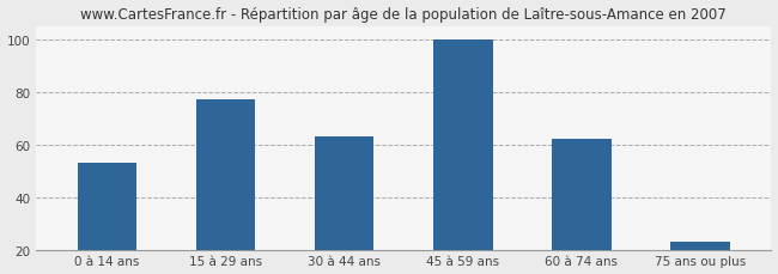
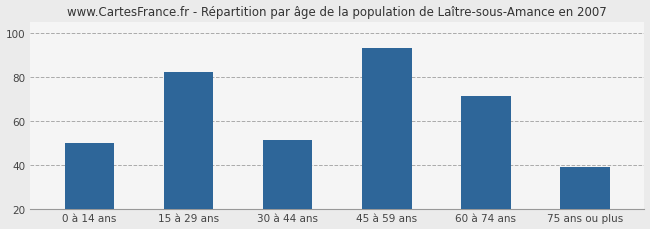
0 à 14 ans: 53 -> 50
15 à 29 ans: 77 -> 82
30 à 44 ans: 63 -> 51
45 à 59 ans: 100 -> 93
60 à 74 ans: 62 -> 71
75 ans ou plus: 23 -> 39
